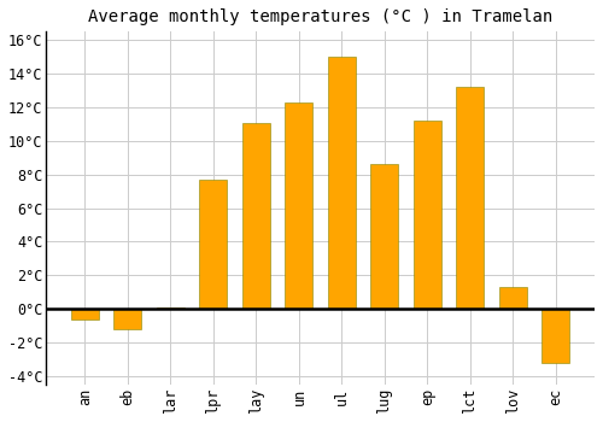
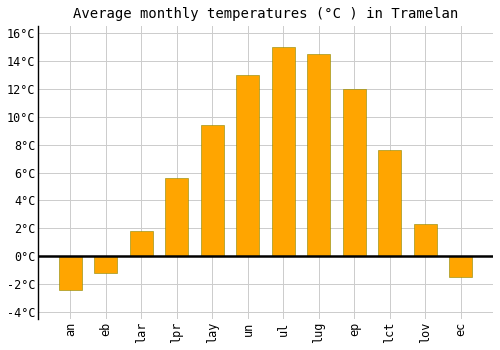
an: -0.6°C -> -2.4°C
lar: 0.1°C -> 1.8°C
lpr: 7.7°C -> 5.6°C
lay: 11.1°C -> 9.4°C
un: 12.3°C -> 13.0°C
lug: 8.6°C -> 14.5°C
ep: 11.2°C -> 12.0°C
lct: 13.2°C -> 7.6°C
lov: 1.3°C -> 2.3°C
ec: -3.2°C -> -1.5°C
